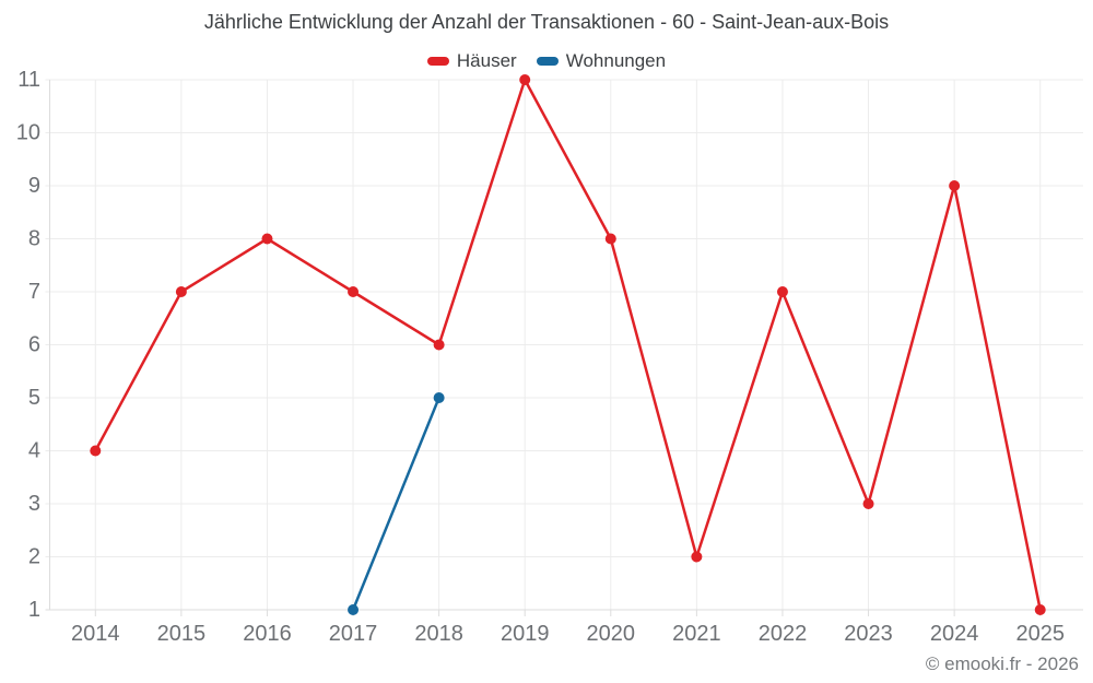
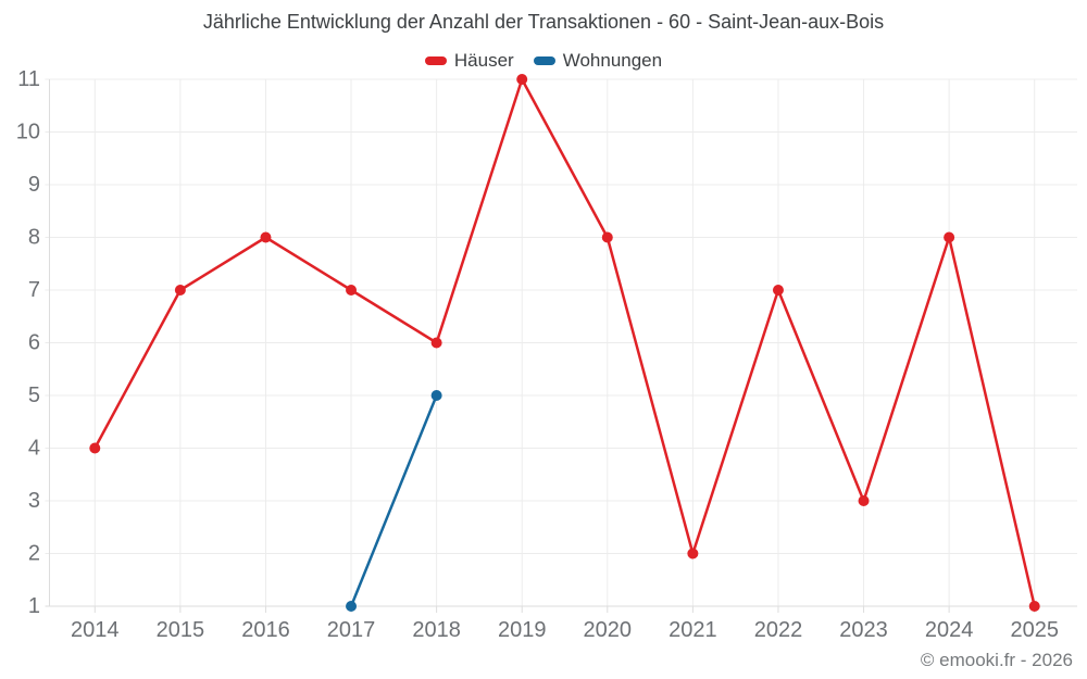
Häuser/2024: 9 -> 8
